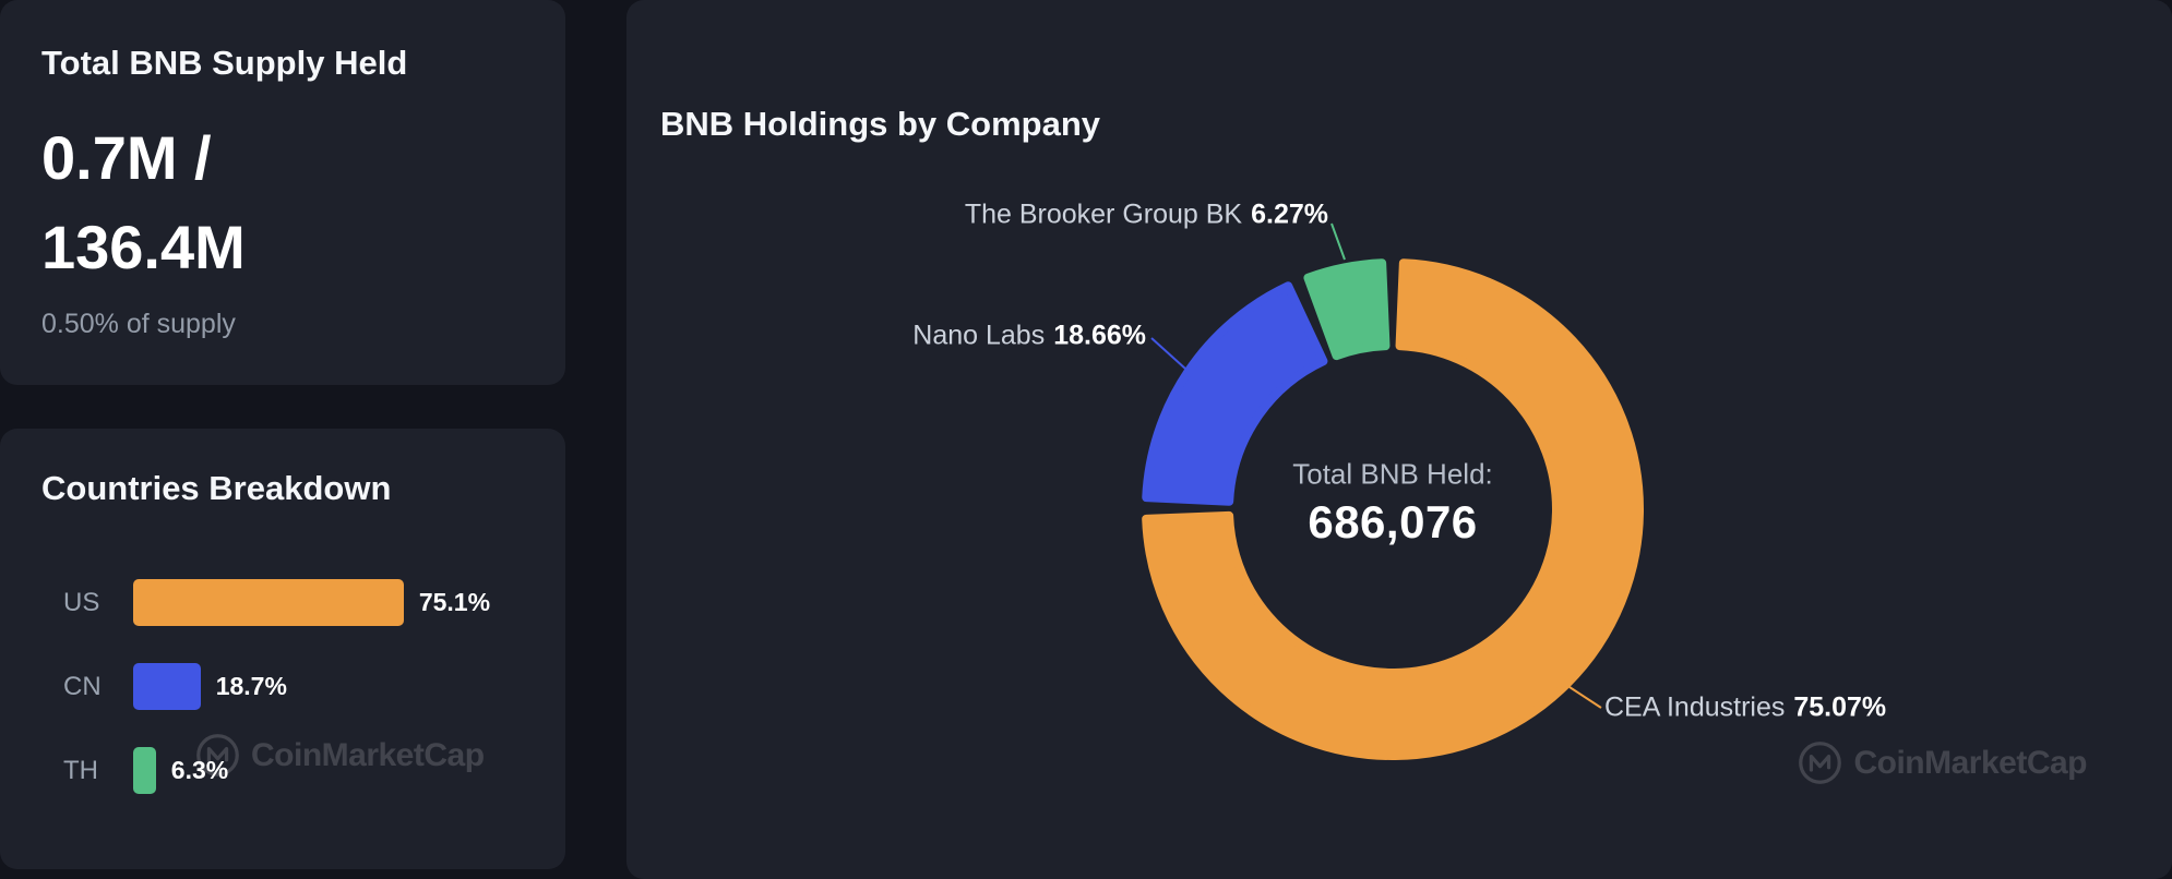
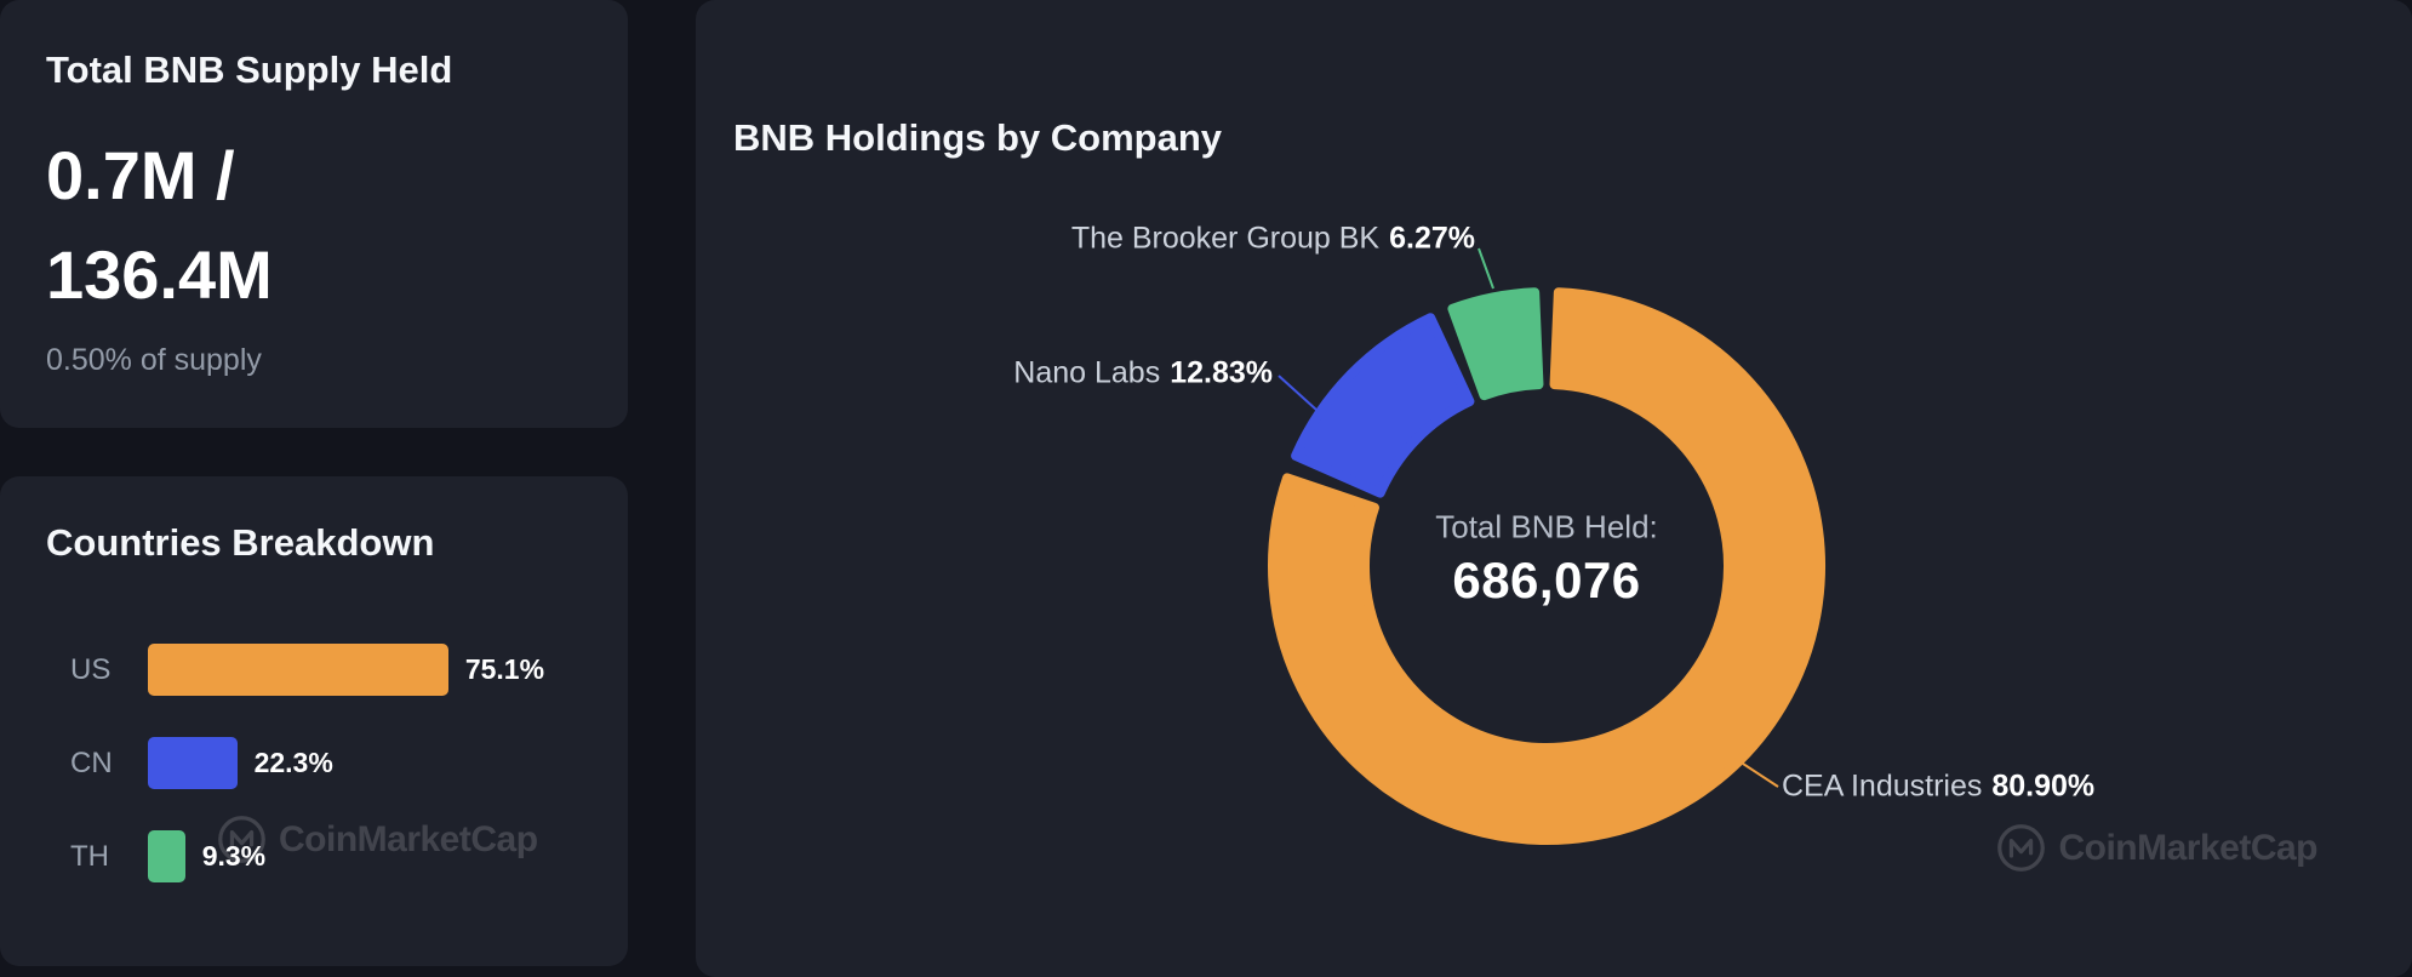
Countries Breakdown/CN: 18.7% -> 22.3%
Countries Breakdown/TH: 6.3% -> 9.3%
BNB Holdings by Company/CEA Industries: 75.07% -> 80.90%
BNB Holdings by Company/Nano Labs: 18.66% -> 12.83%
